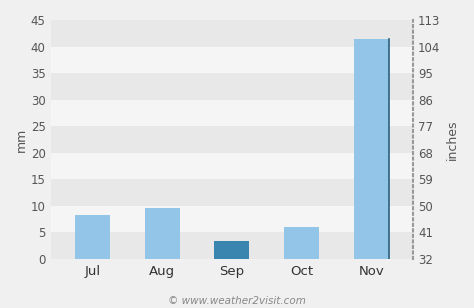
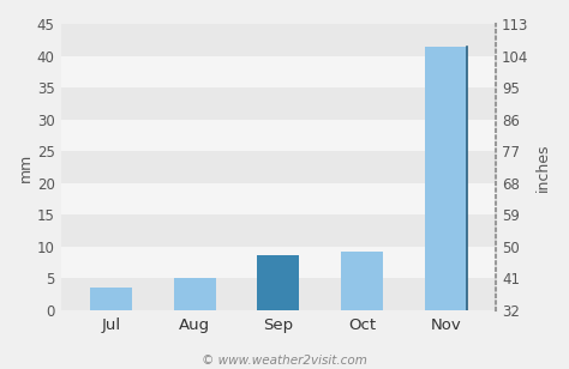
Jul: 8.2 -> 3.5
Aug: 9.6 -> 5.0
Sep: 3.4 -> 8.7
Oct: 6.0 -> 9.3
